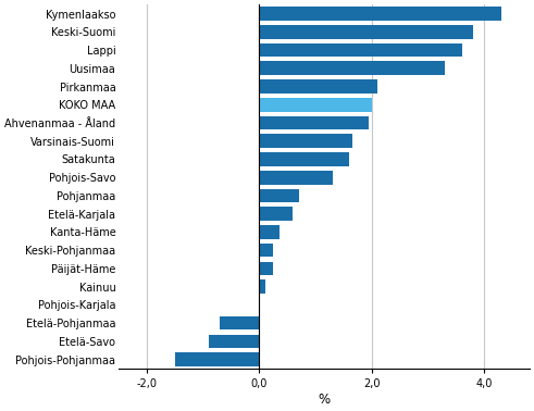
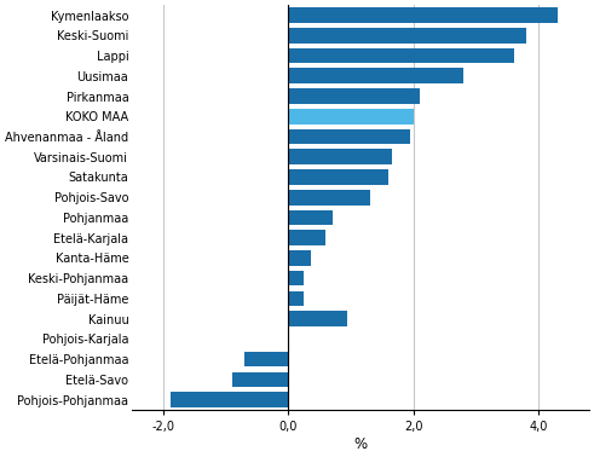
Uusimaa: 3,30 -> 2,80
Kainuu: 0,10 -> 0,94
Pohjois-Pohjanmaa: -1,50 -> -1,88
